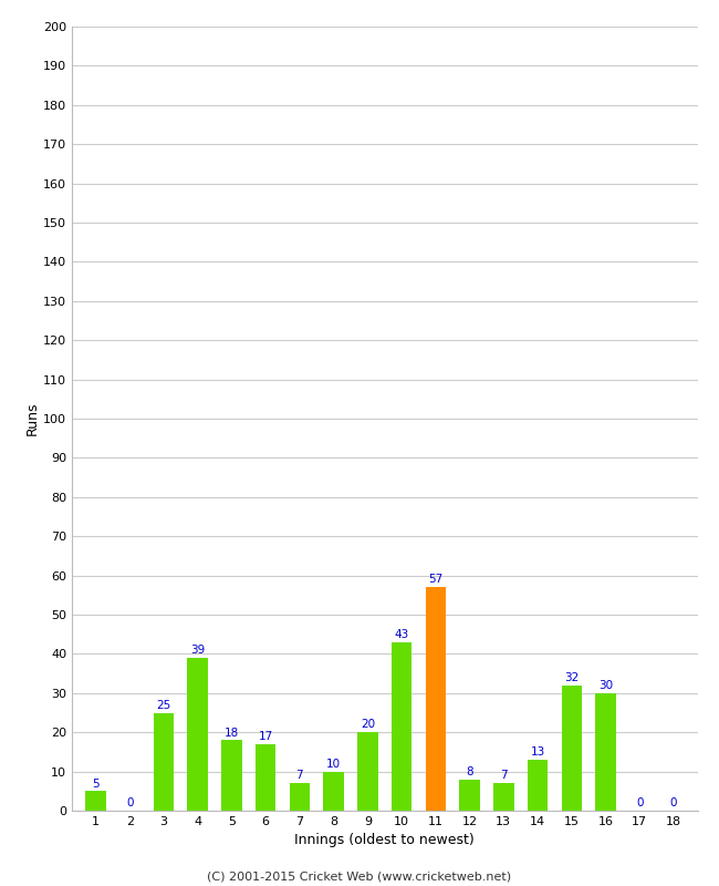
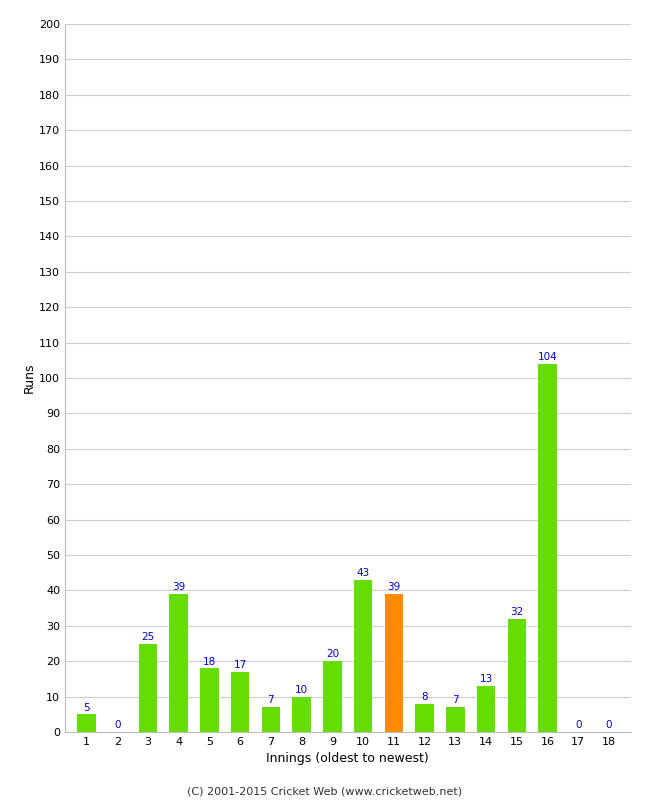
11: 57 -> 39
16: 30 -> 104
